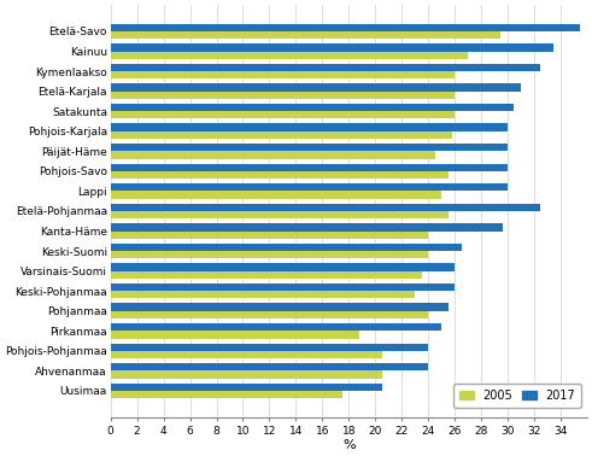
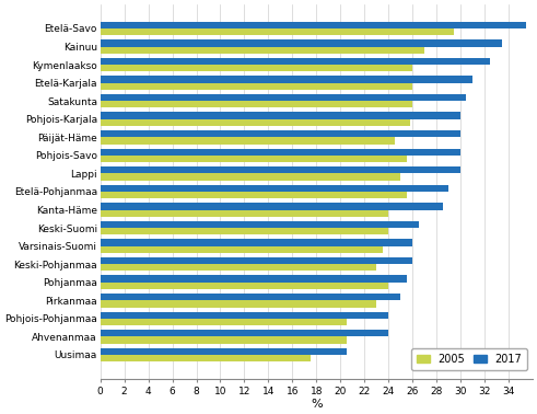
2017/Etelä-Pohjanmaa: 32.5 -> 29.0
2017/Kanta-Häme: 29.6 -> 28.5
2005/Pirkanmaa: 18.8 -> 23.0
